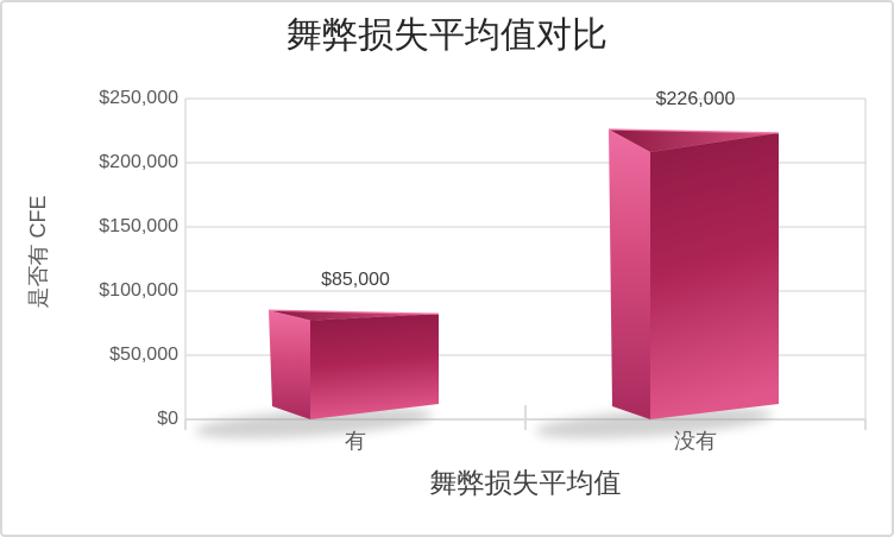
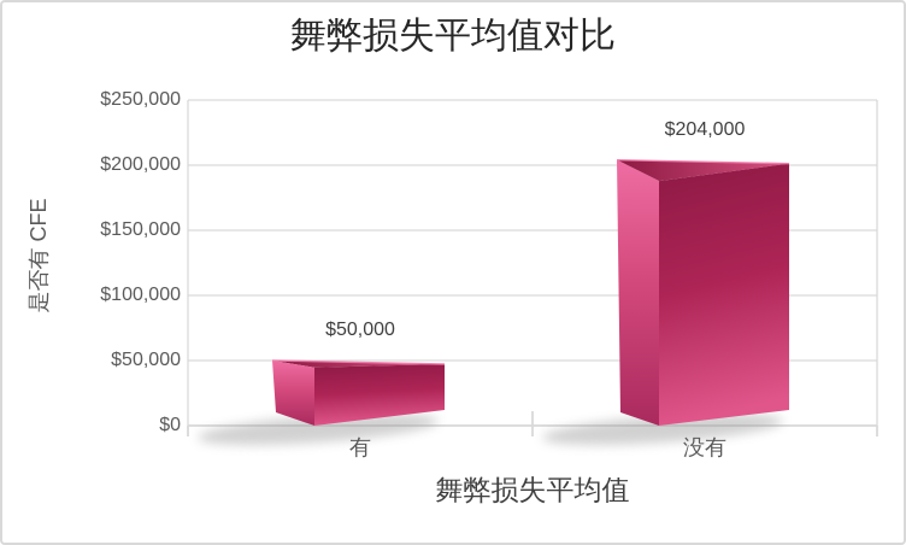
有: $85,000 -> $50,000
没有: $226,000 -> $204,000
